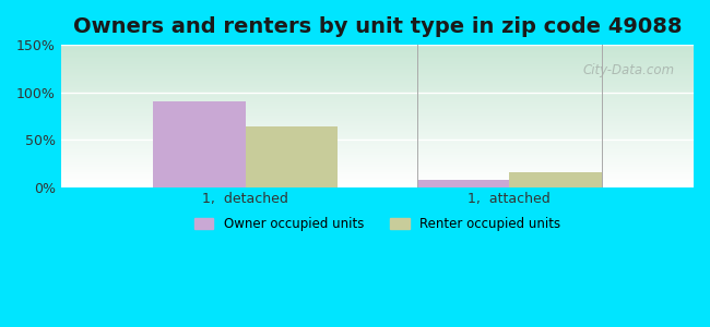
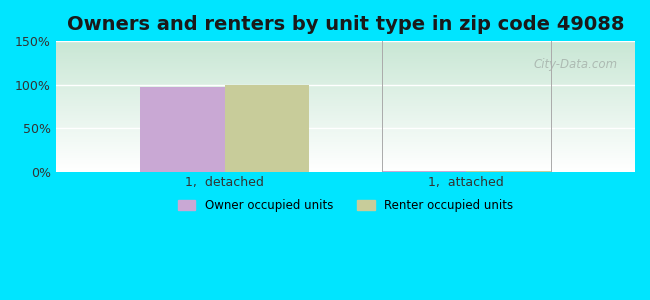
Owner occupied units/1, detached: 90% -> 97%
Renter occupied units/1, detached: 64% -> 100%
Owner occupied units/1, attached: 8% -> 0%
Renter occupied units/1, attached: 16% -> 0%
